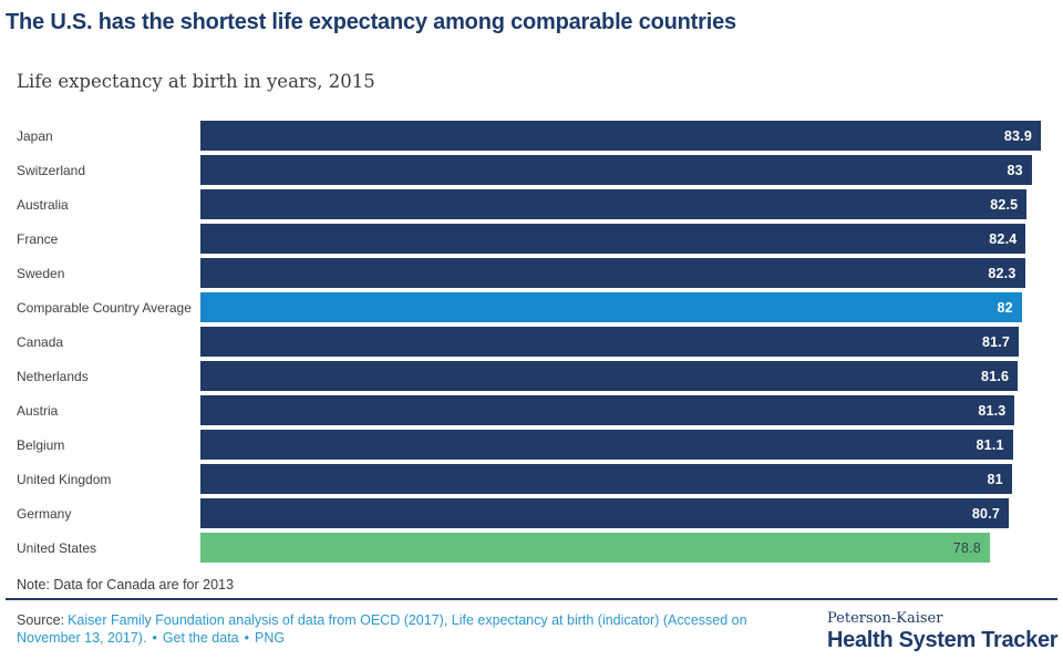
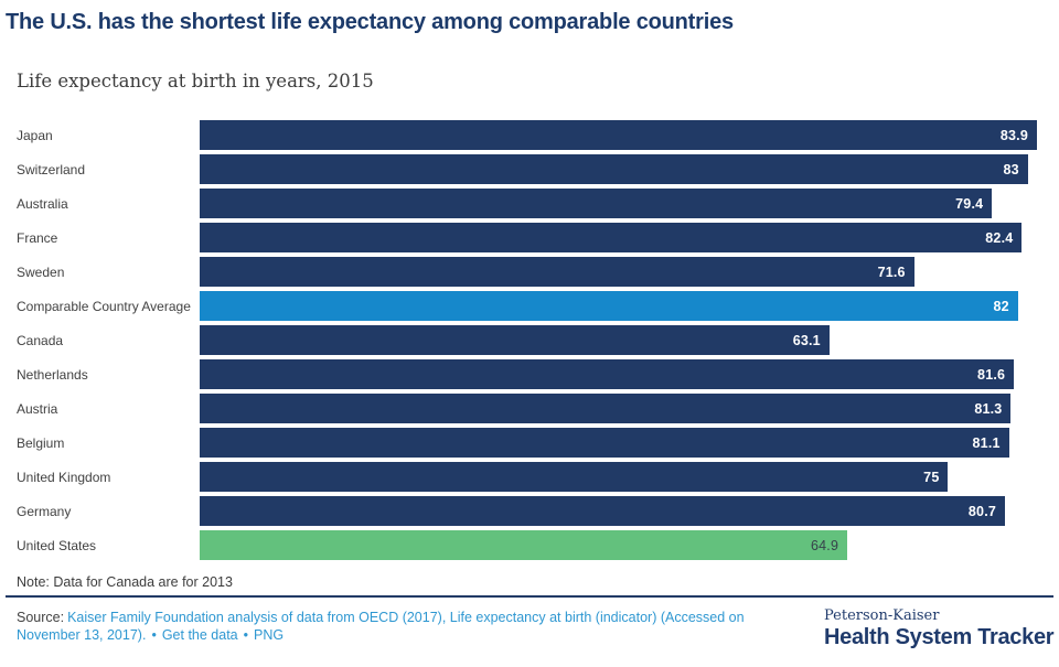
Australia: 82.5 -> 79.4
Sweden: 82.3 -> 71.6
Canada: 81.7 -> 63.1
United Kingdom: 81 -> 75
United States: 78.8 -> 64.9
